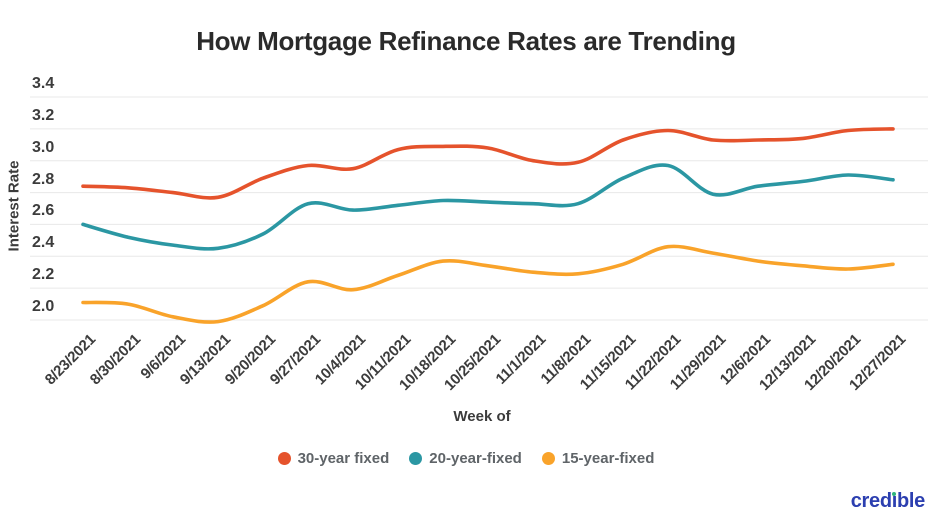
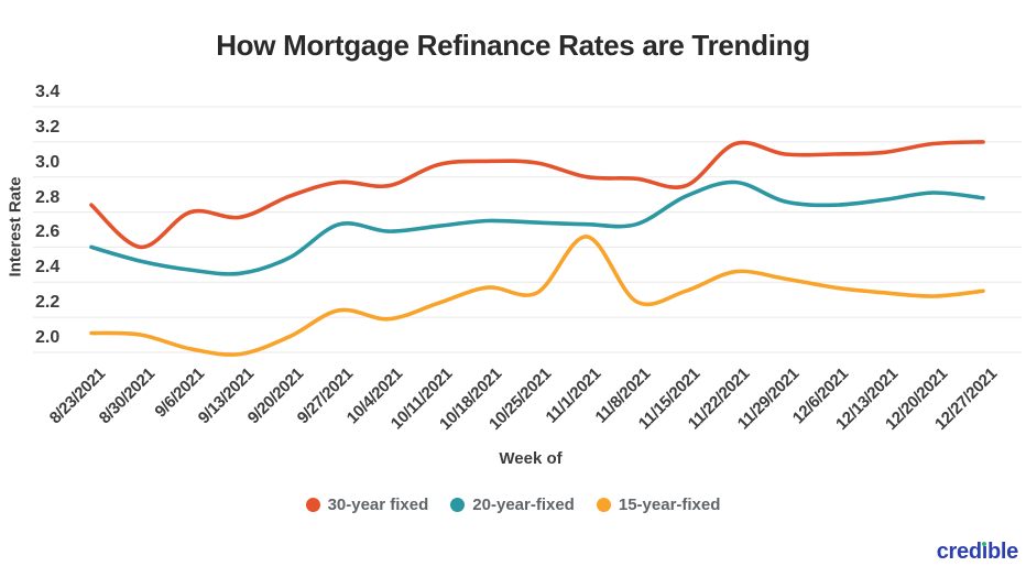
30-year fixed/8/30/2021: 2.83 -> 2.60
15-year-fixed/11/1/2021: 2.30 -> 2.66
30-year fixed/11/15/2021: 3.13 -> 2.95
20-year-fixed/11/29/2021: 2.79 -> 2.86
